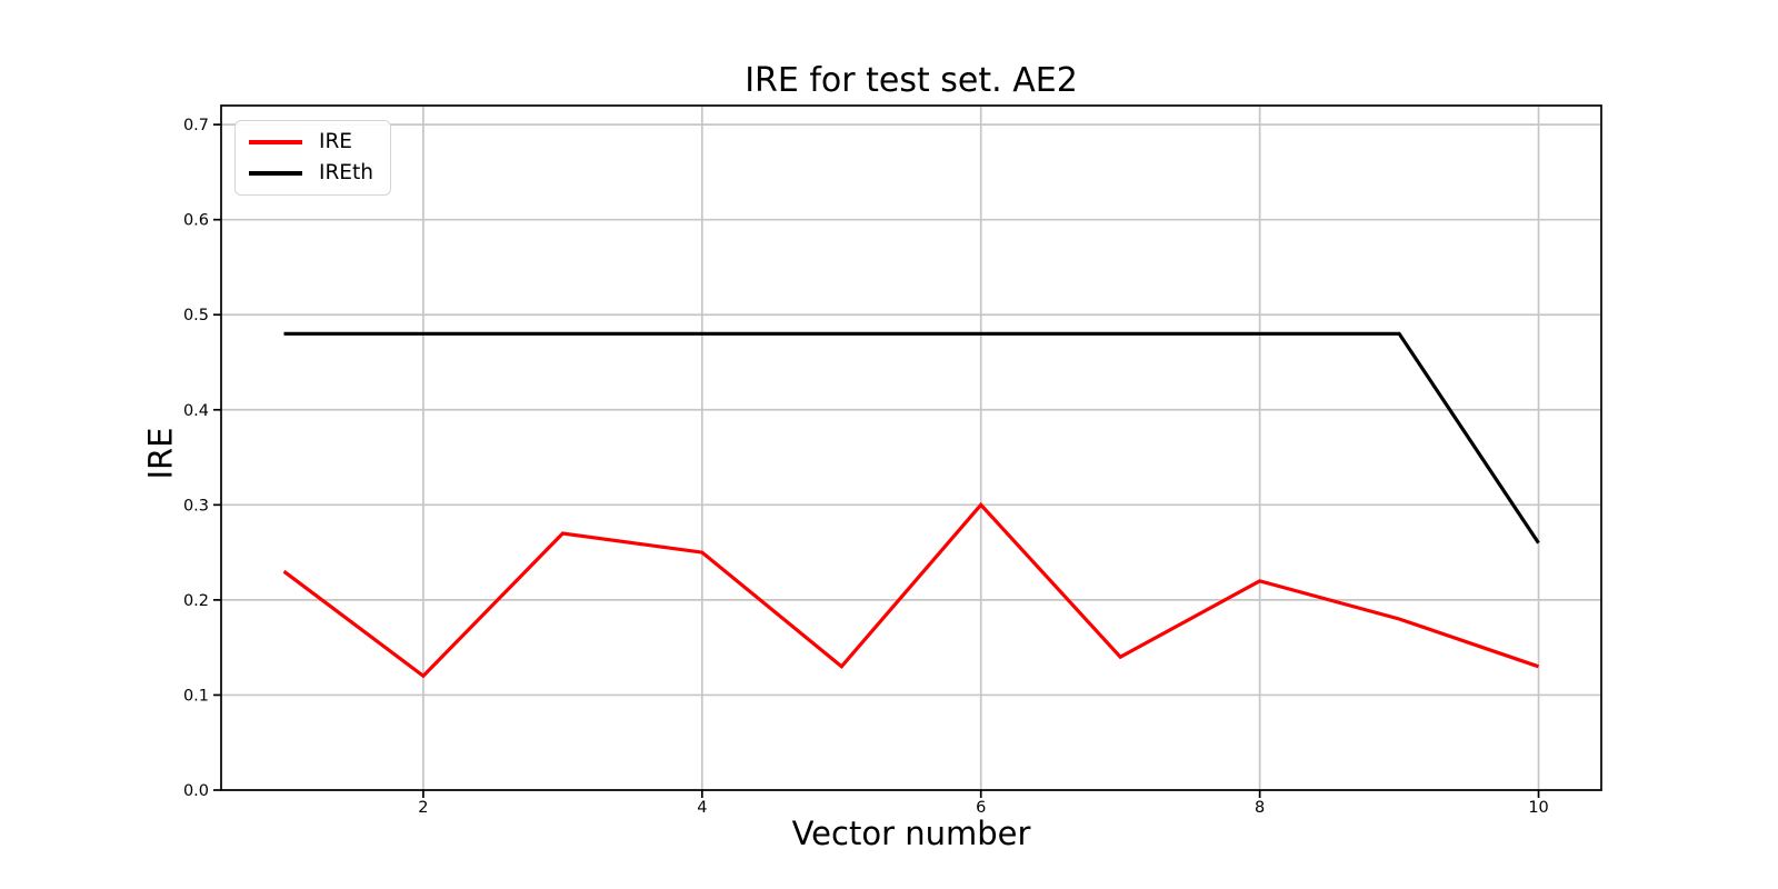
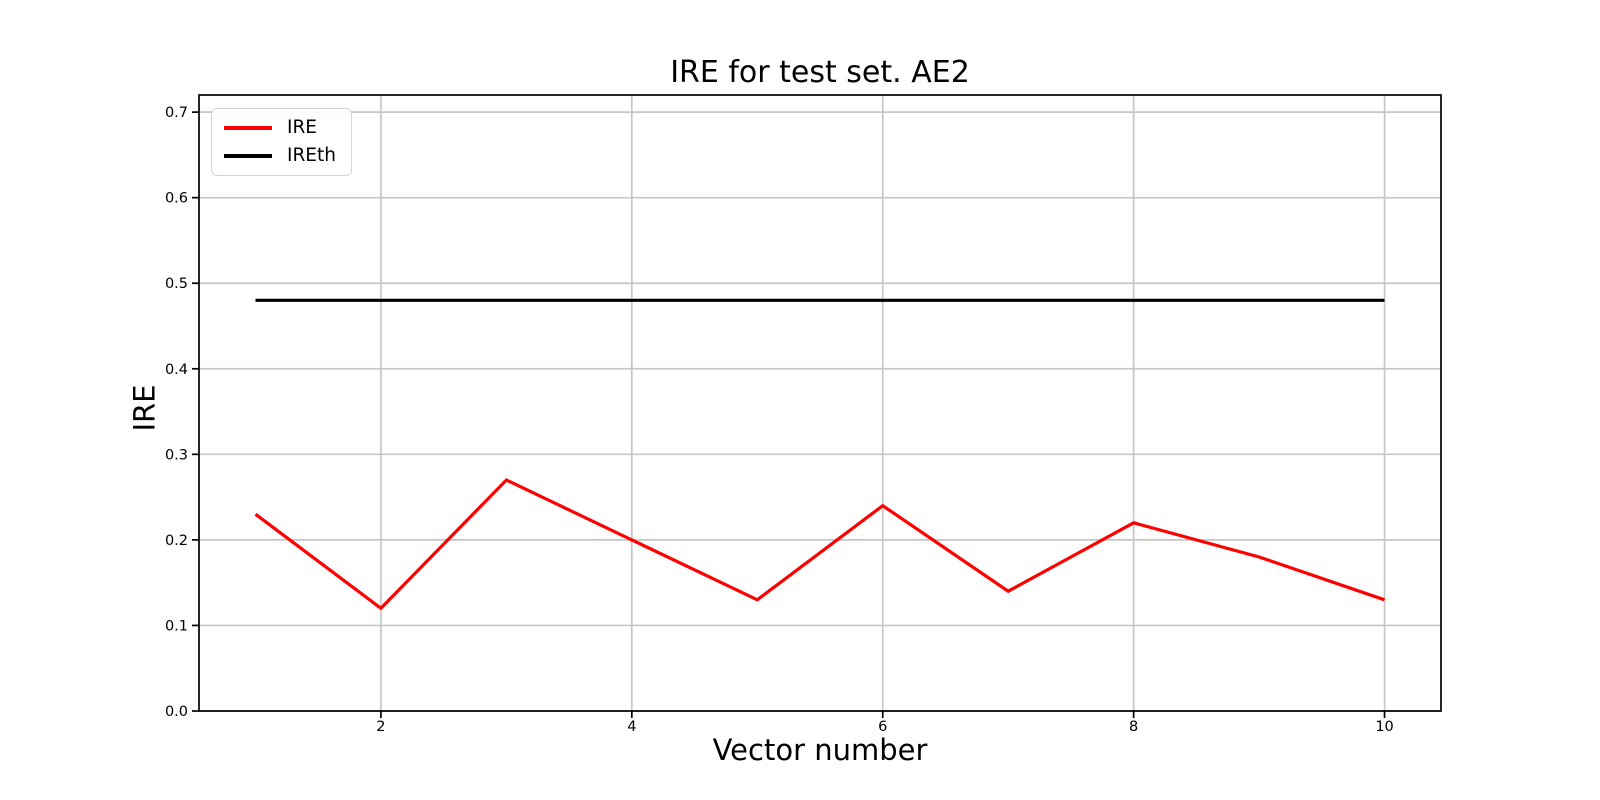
IRE/4: 0.25 -> 0.20
IRE/6: 0.30 -> 0.24
IREth/10: 0.26 -> 0.48
